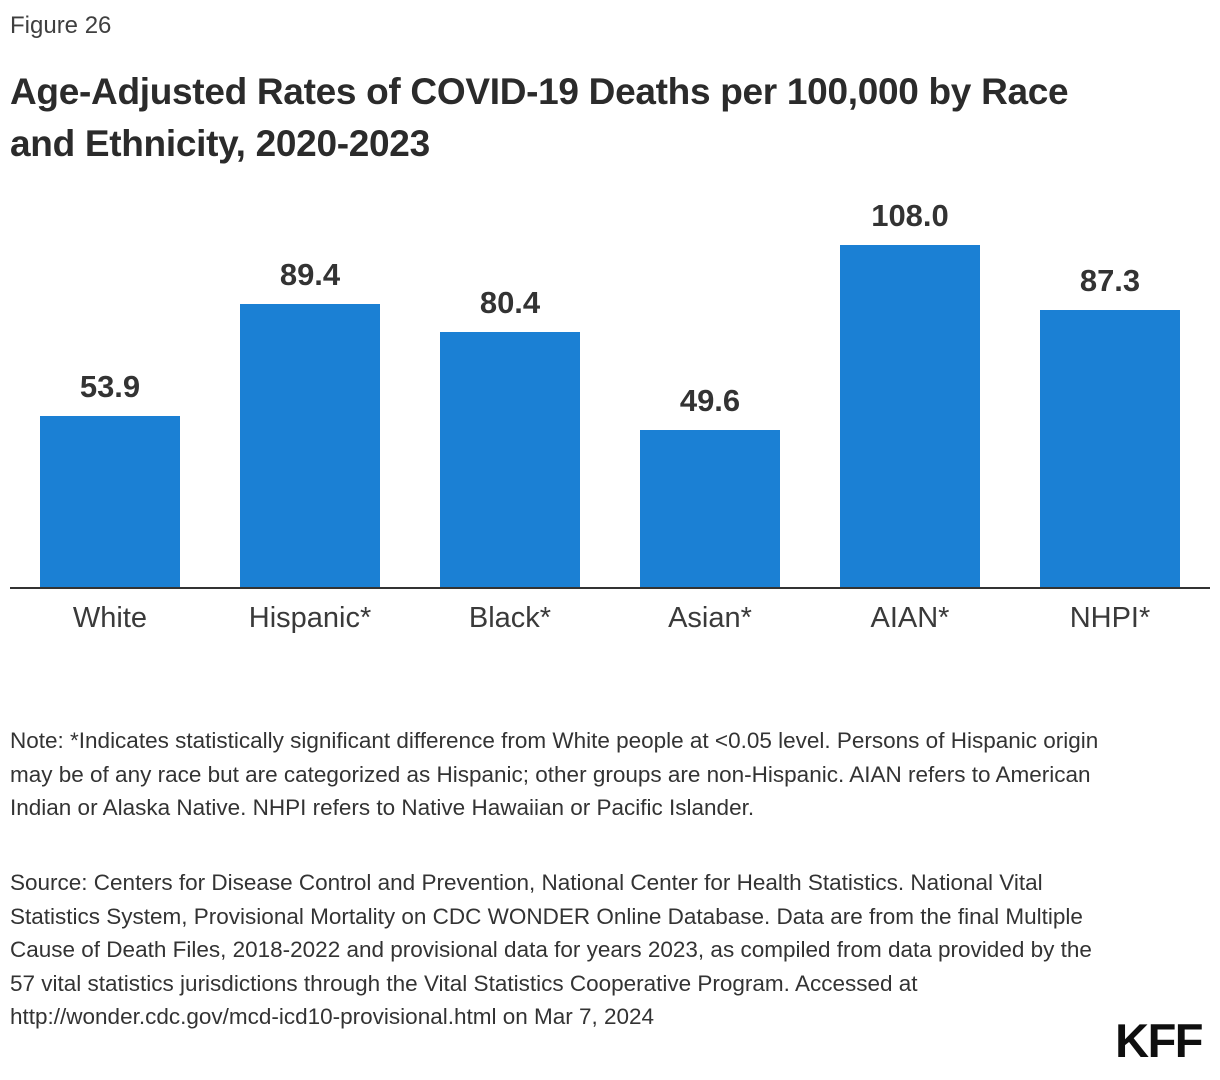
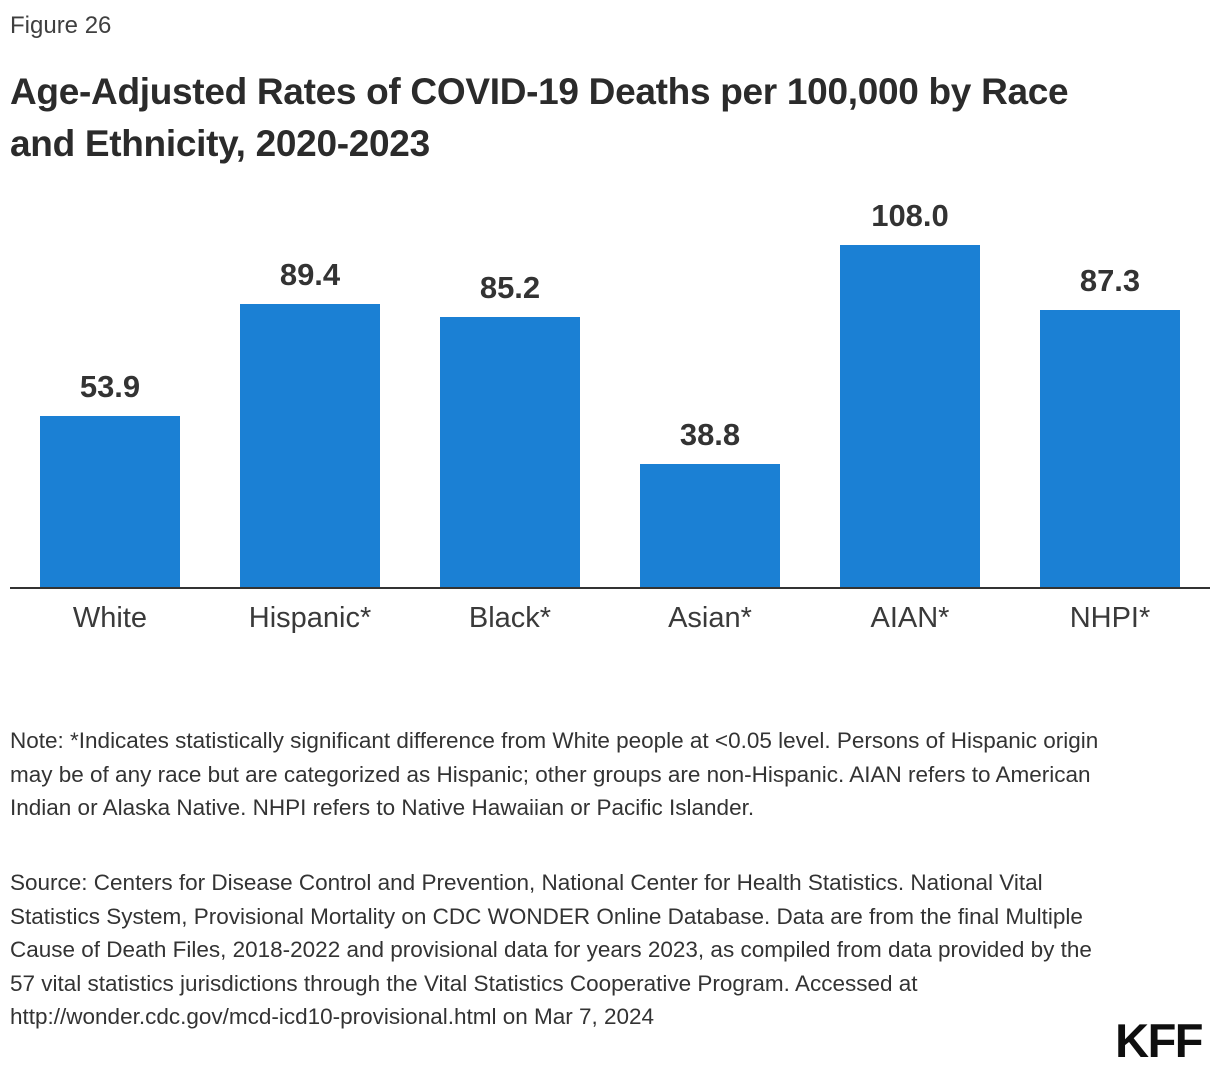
Black*: 80.4 -> 85.2
Asian*: 49.6 -> 38.8
